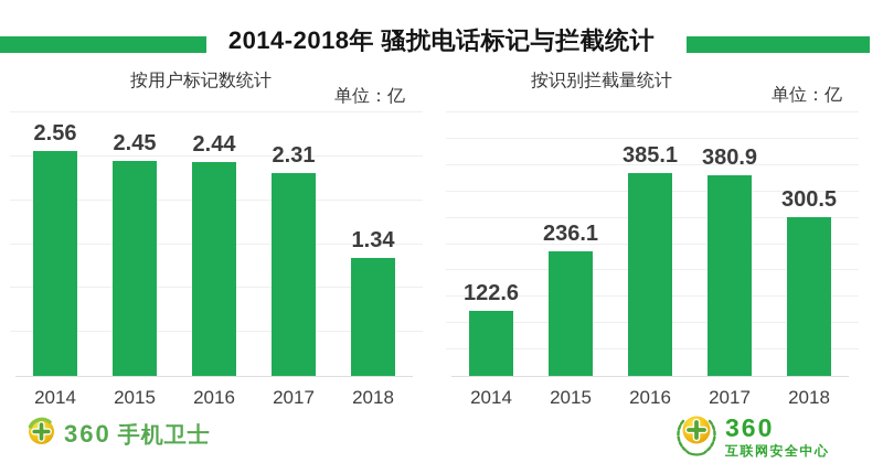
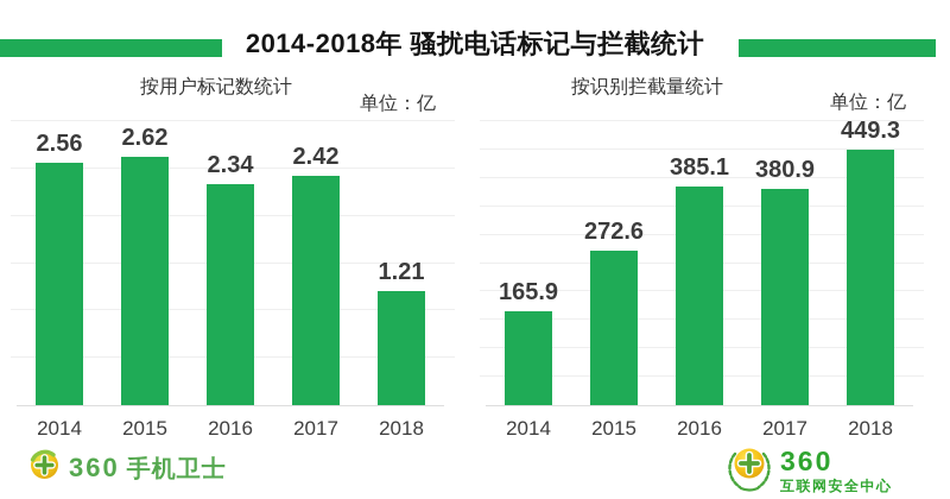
按用户标记数统计/2015: 2.45 -> 2.62
按用户标记数统计/2016: 2.44 -> 2.34
按用户标记数统计/2017: 2.31 -> 2.42
按用户标记数统计/2018: 1.34 -> 1.21
按识别拦截量统计/2014: 122.6 -> 165.9
按识别拦截量统计/2015: 236.1 -> 272.6
按识别拦截量统计/2018: 300.5 -> 449.3
